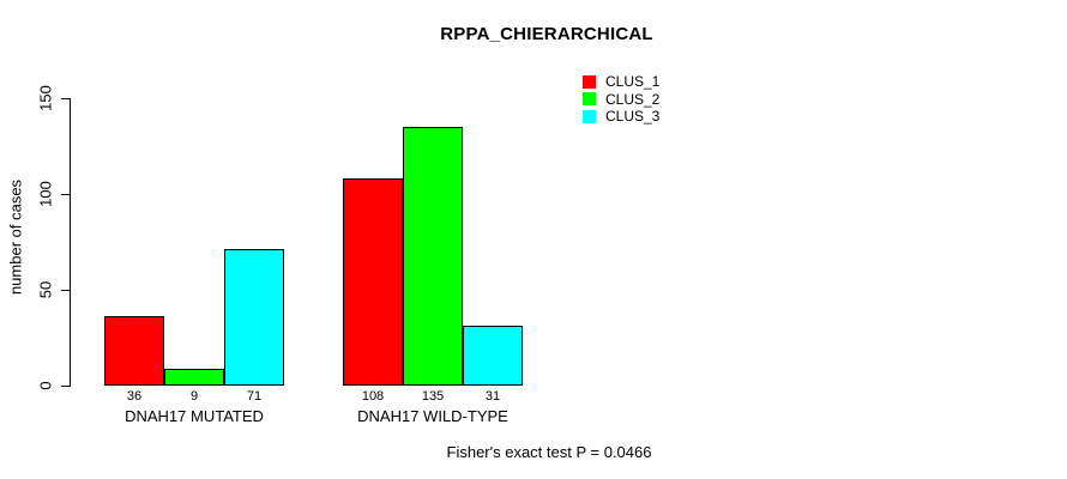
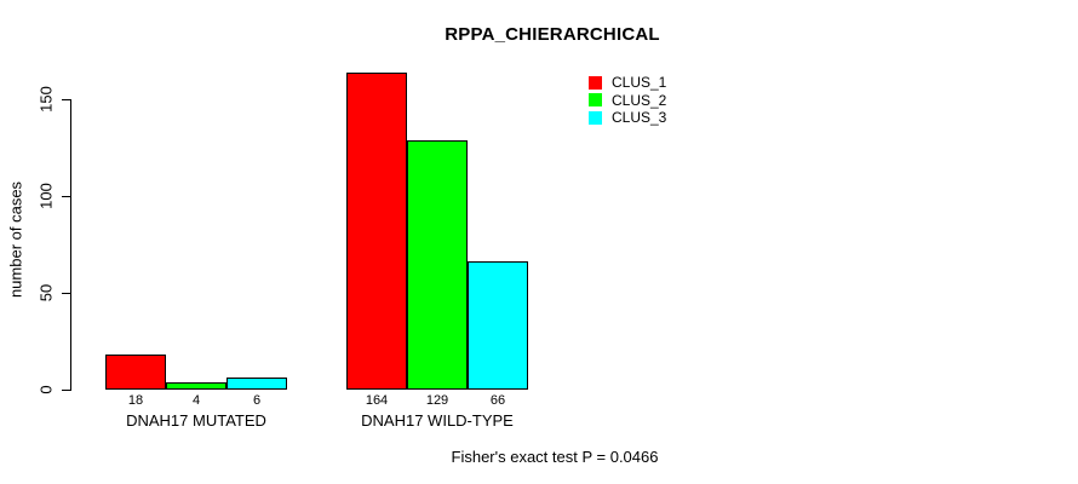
CLUS_1/DNAH17 MUTATED: 36 -> 18
CLUS_2/DNAH17 MUTATED: 9 -> 4
CLUS_3/DNAH17 MUTATED: 71 -> 6
CLUS_1/DNAH17 WILD-TYPE: 108 -> 164
CLUS_2/DNAH17 WILD-TYPE: 135 -> 129
CLUS_3/DNAH17 WILD-TYPE: 31 -> 66
